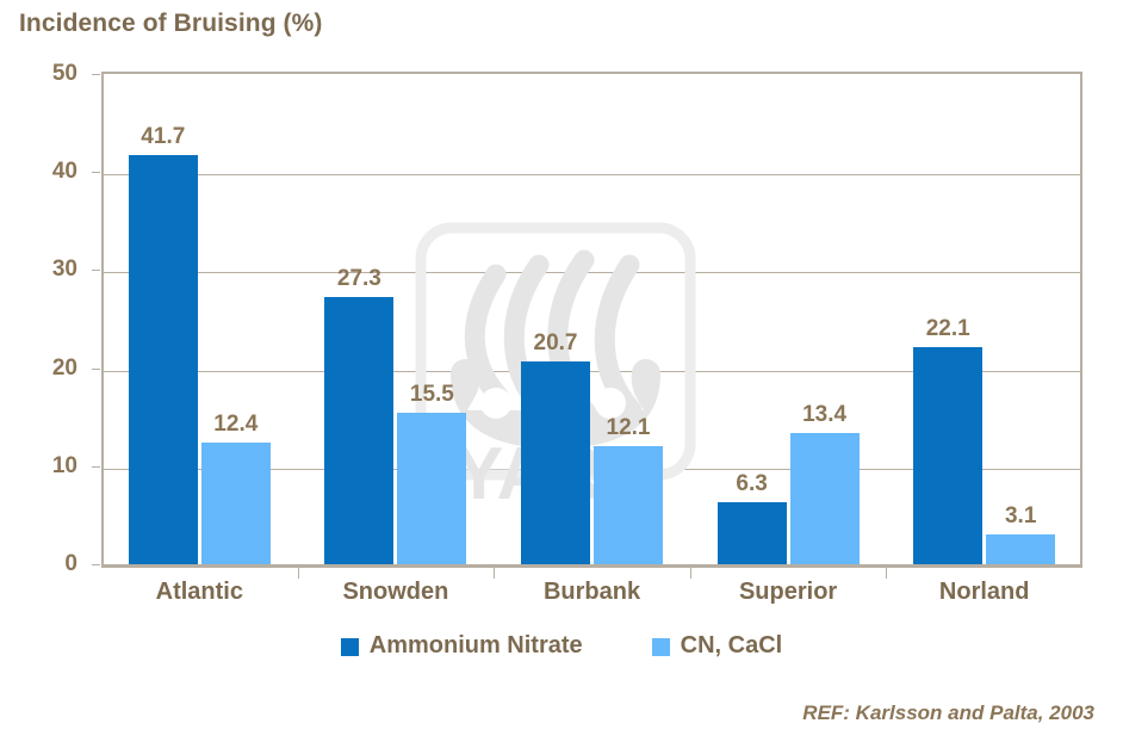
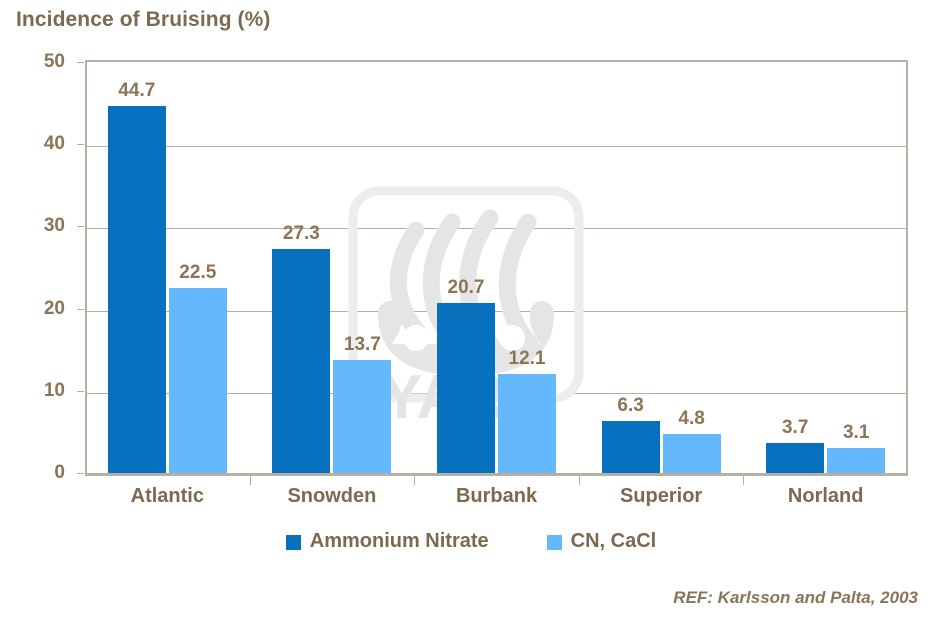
Ammonium Nitrate/Atlantic: 41.7 -> 44.7
CN, CaCl/Atlantic: 12.4 -> 22.5
CN, CaCl/Snowden: 15.5 -> 13.7
CN, CaCl/Superior: 13.4 -> 4.8
Ammonium Nitrate/Norland: 22.1 -> 3.7
